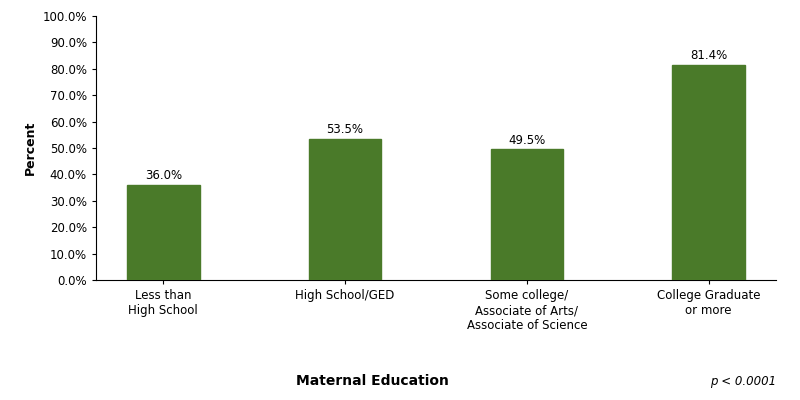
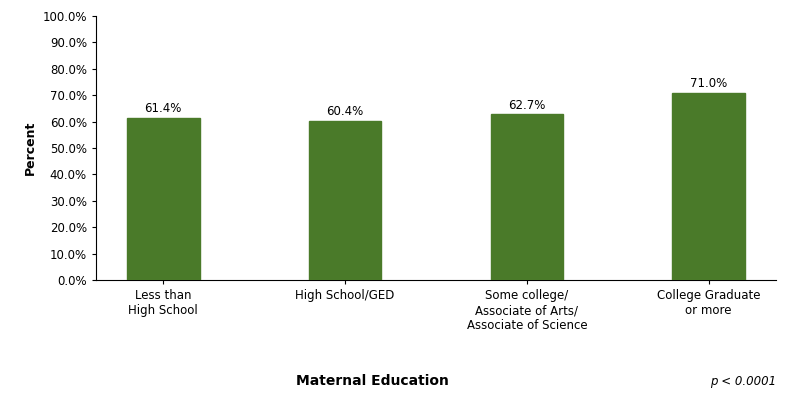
Less than High School: 36.0% -> 61.4%
High School/GED: 53.5% -> 60.4%
Some college/ Associate of Arts/ Associate of Science: 49.5% -> 62.7%
College Graduate or more: 81.4% -> 71.0%
